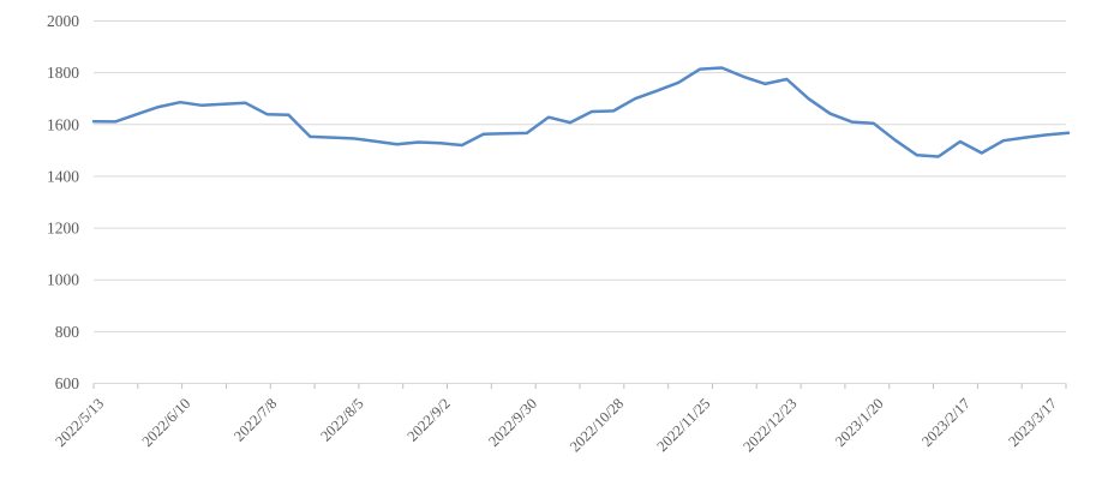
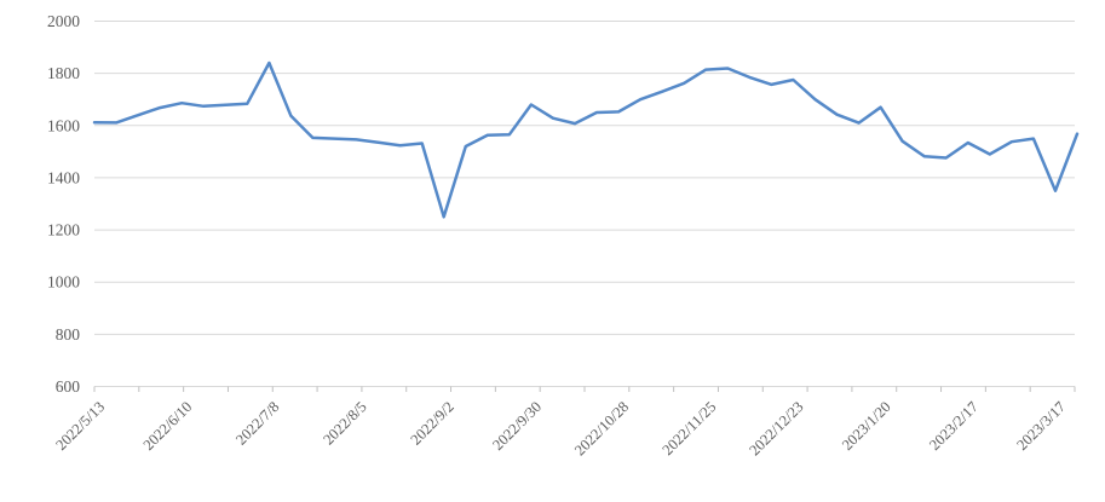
2022/7/8: 1640 -> 1840
2022/9/2: 1530 -> 1250
2022/9/30: 1570 -> 1680
2023/1/20: 1600 -> 1670
2023/3/17: 1560 -> 1350
